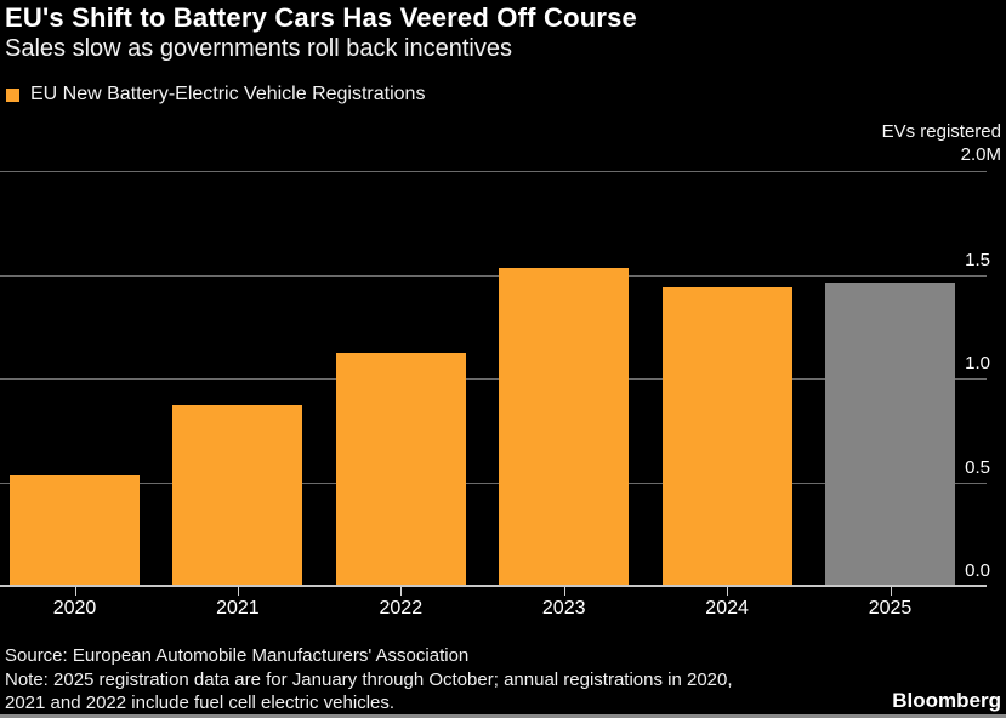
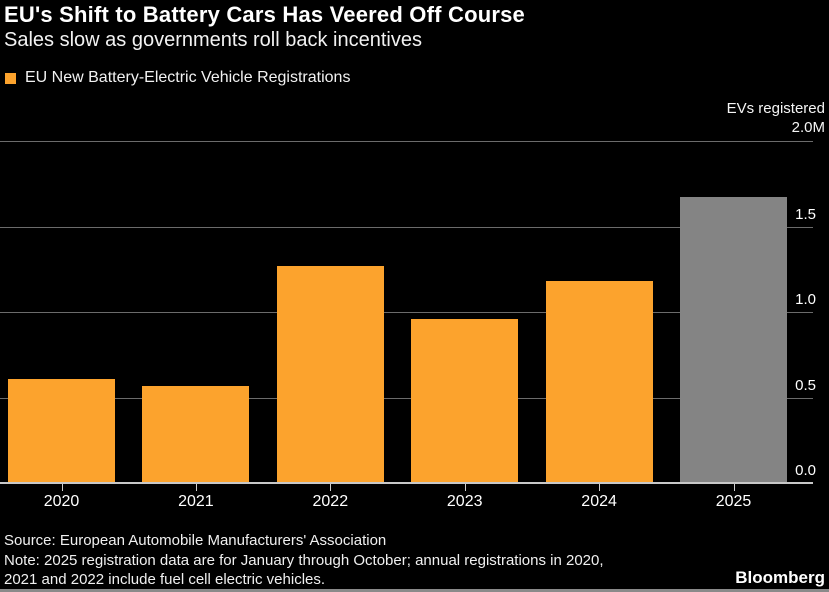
2020: 0.53 -> 0.61
2021: 0.87 -> 0.57
2022: 1.12 -> 1.27
2023: 1.53 -> 0.96
2024: 1.44 -> 1.18
2025: 1.46 -> 1.67
